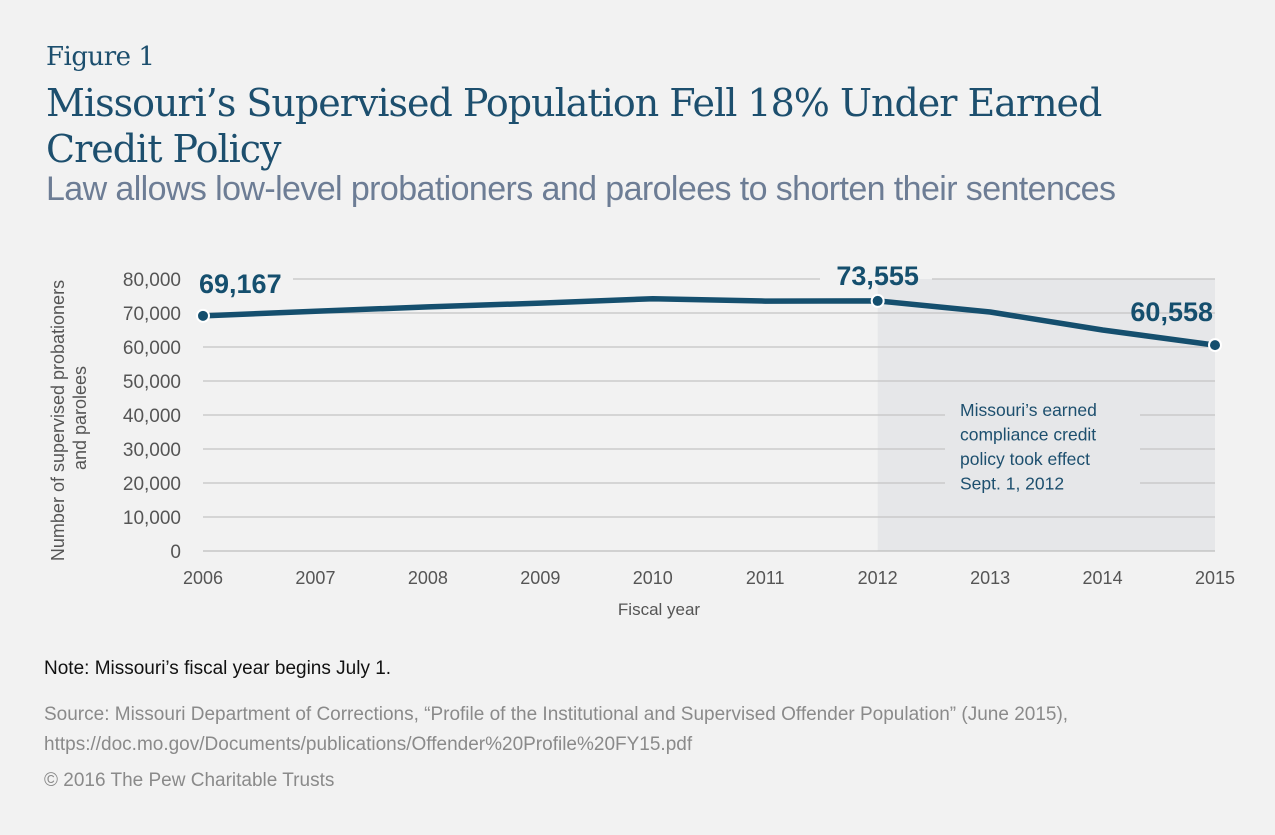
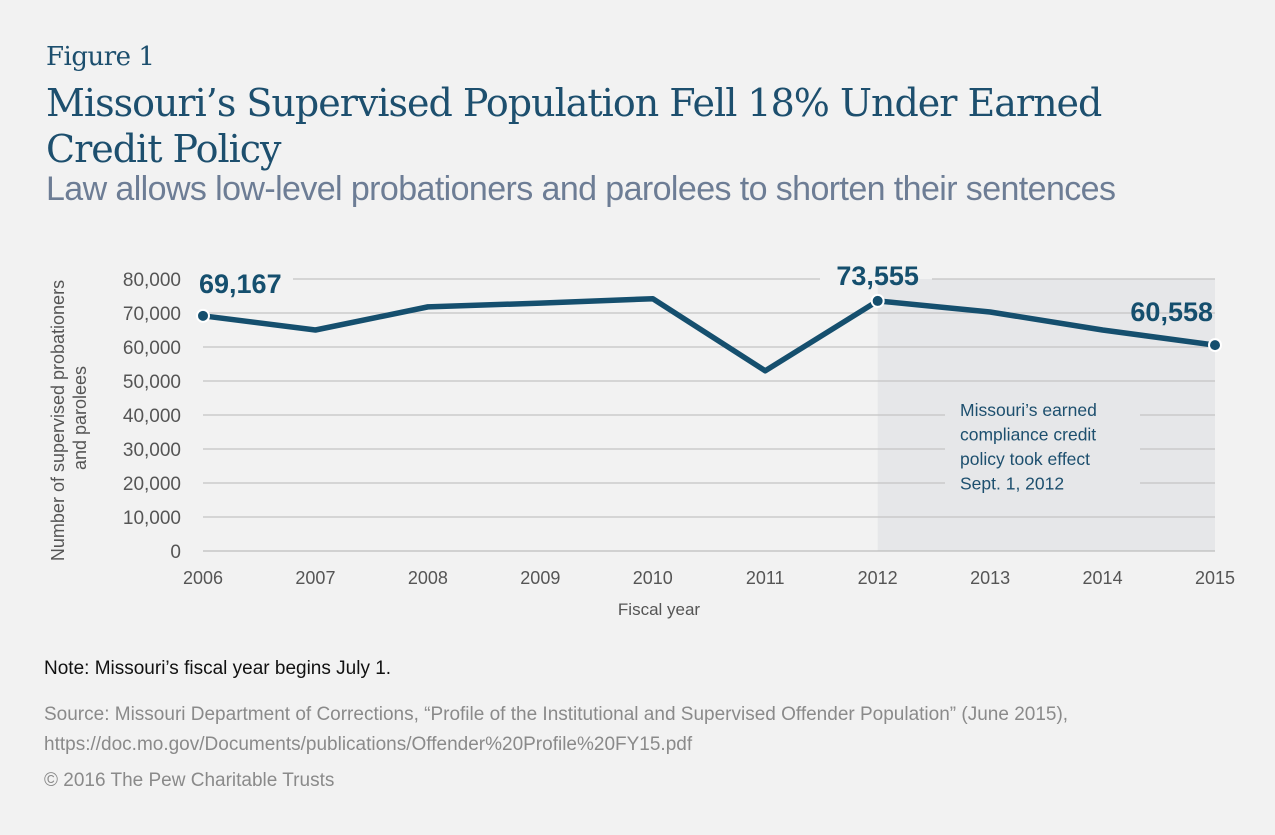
2007: 70000 -> 65000
2011: 74000 -> 53000
